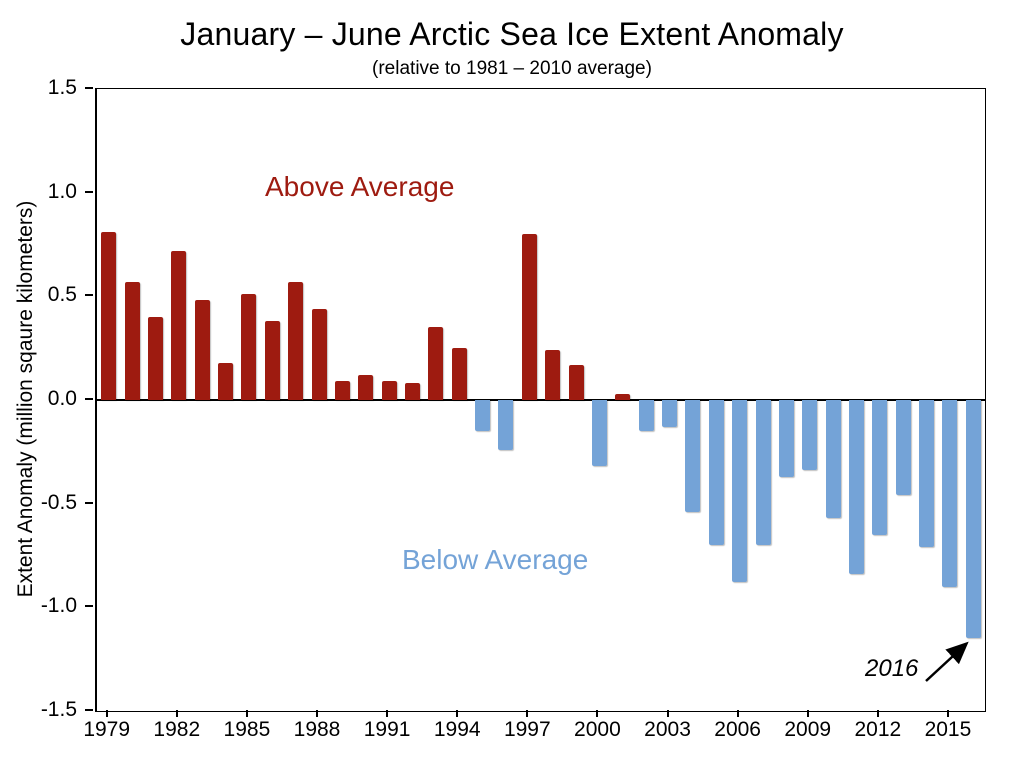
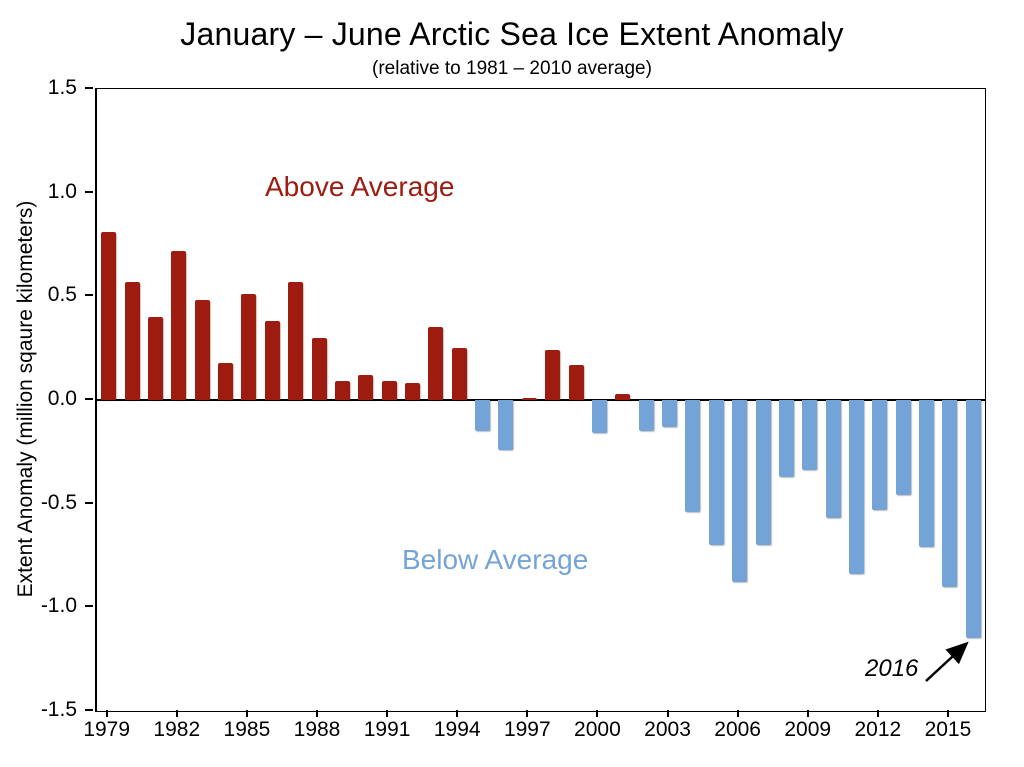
1988: 0.44 -> 0.30
1997: 0.80 -> 0.01
2000: -0.32 -> -0.16
2012: -0.65 -> -0.53
